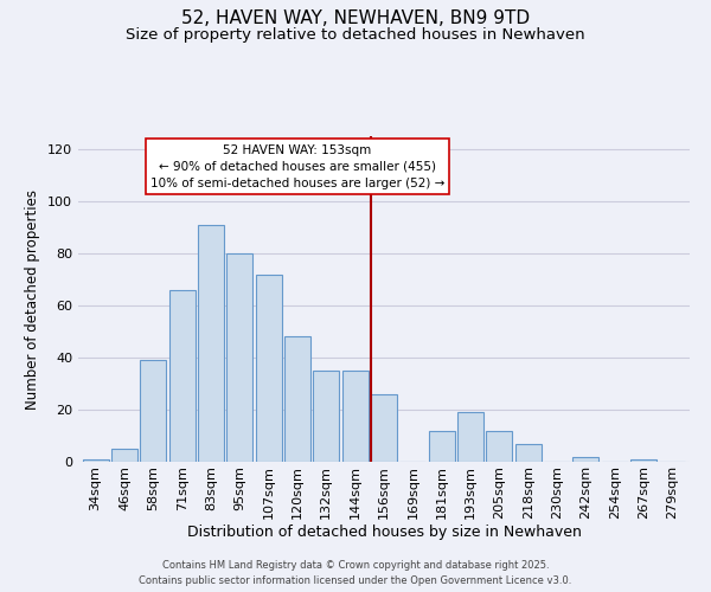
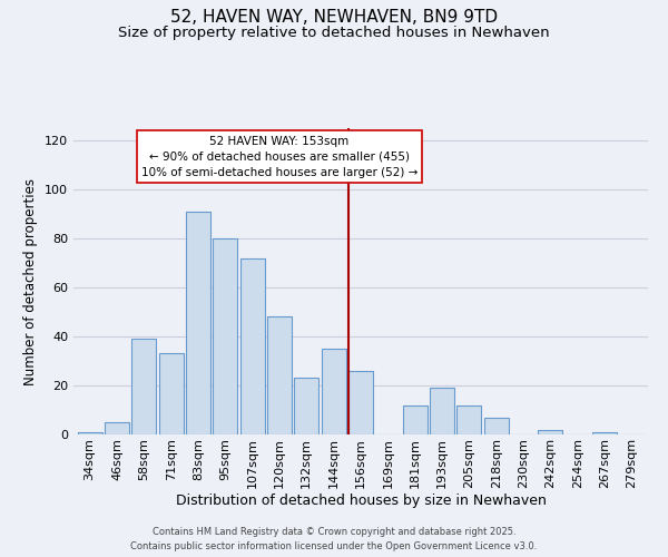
71sqm: 66 -> 33
132sqm: 35 -> 23
